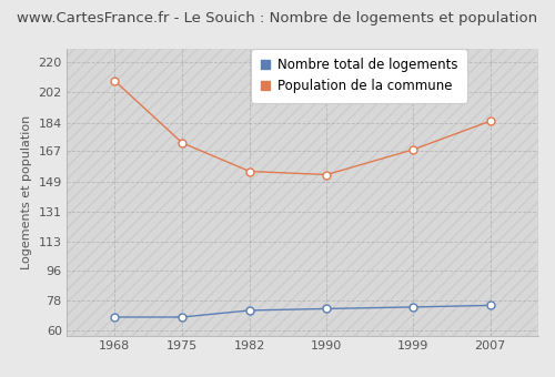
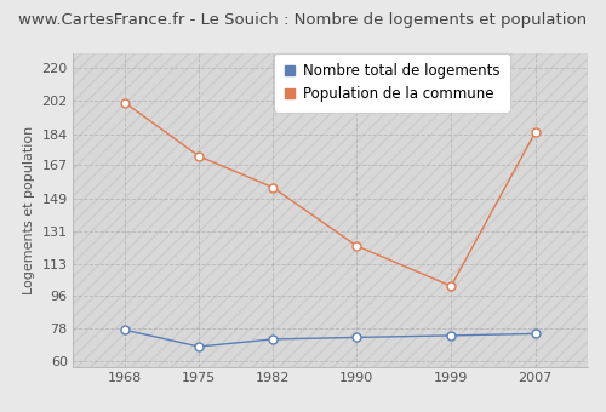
Nombre total de logements/1968: 68 -> 77
Population de la commune/1968: 209 -> 201
Population de la commune/1990: 153 -> 123
Population de la commune/1999: 168 -> 101
